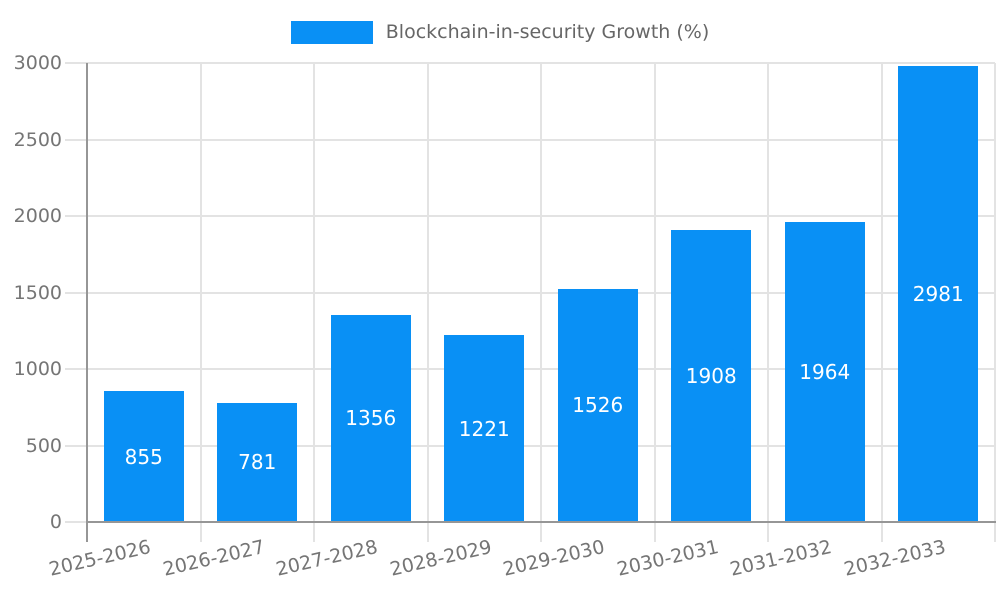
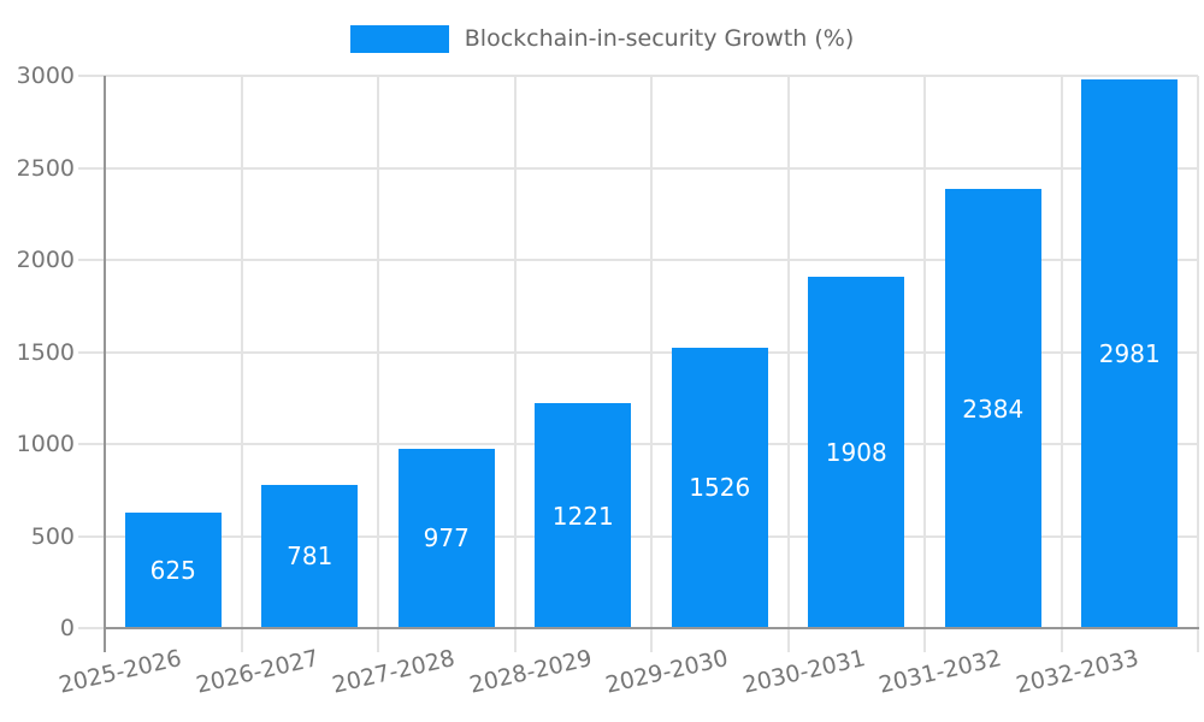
2025-2026: 855 -> 625
2027-2028: 1356 -> 977
2031-2032: 1964 -> 2384
